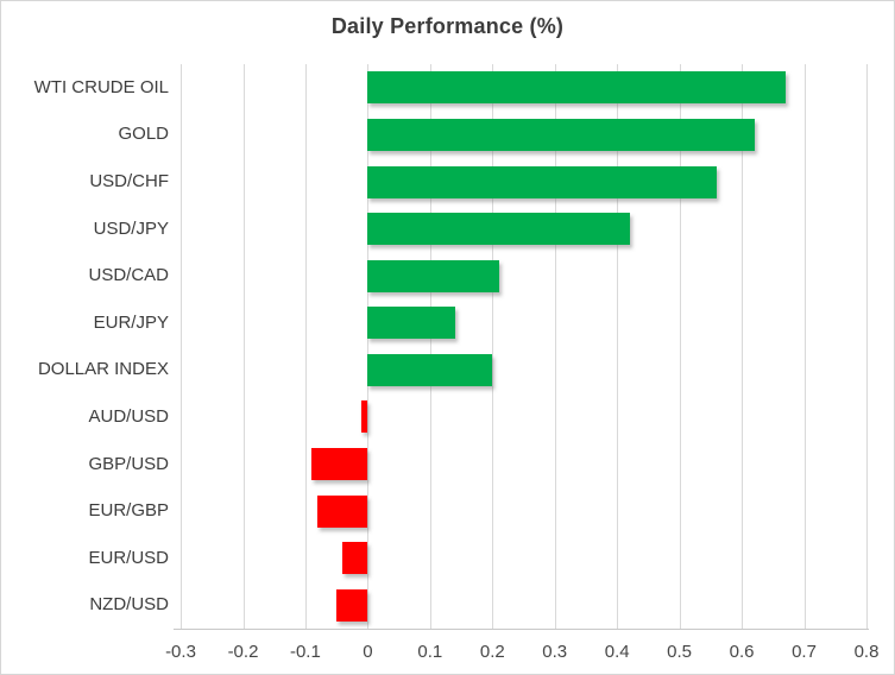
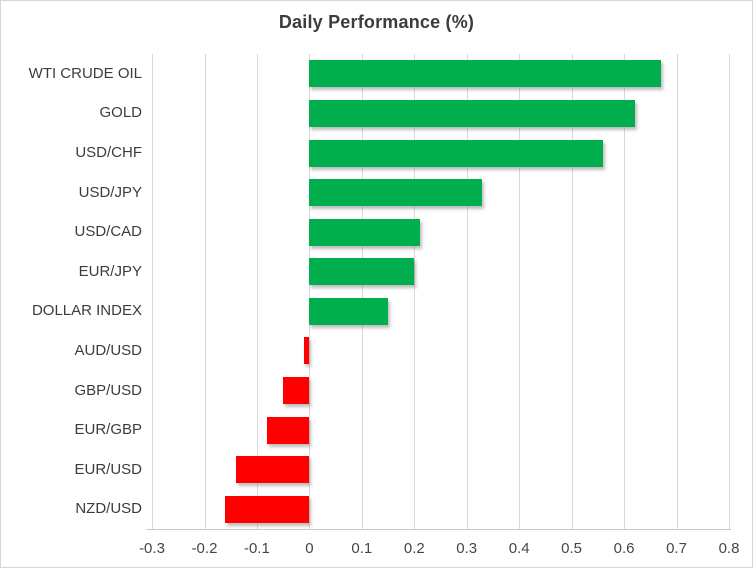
USD/JPY: 0.42 -> 0.33
EUR/JPY: 0.14 -> 0.20
DOLLAR INDEX: 0.20 -> 0.15
GBP/USD: -0.09 -> -0.05
EUR/USD: -0.04 -> -0.14
NZD/USD: -0.05 -> -0.16
